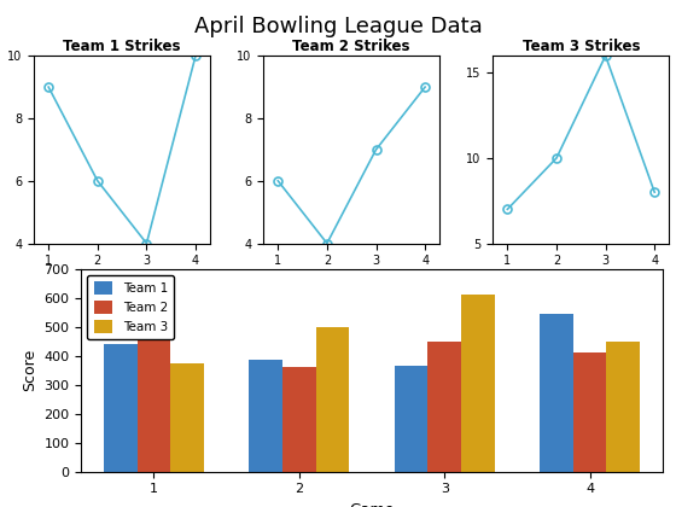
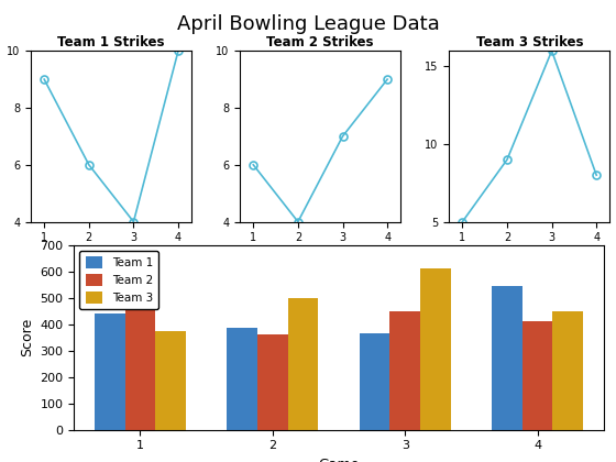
Team 3 Strikes/1: 7 -> 5
Team 3 Strikes/2: 10 -> 9
